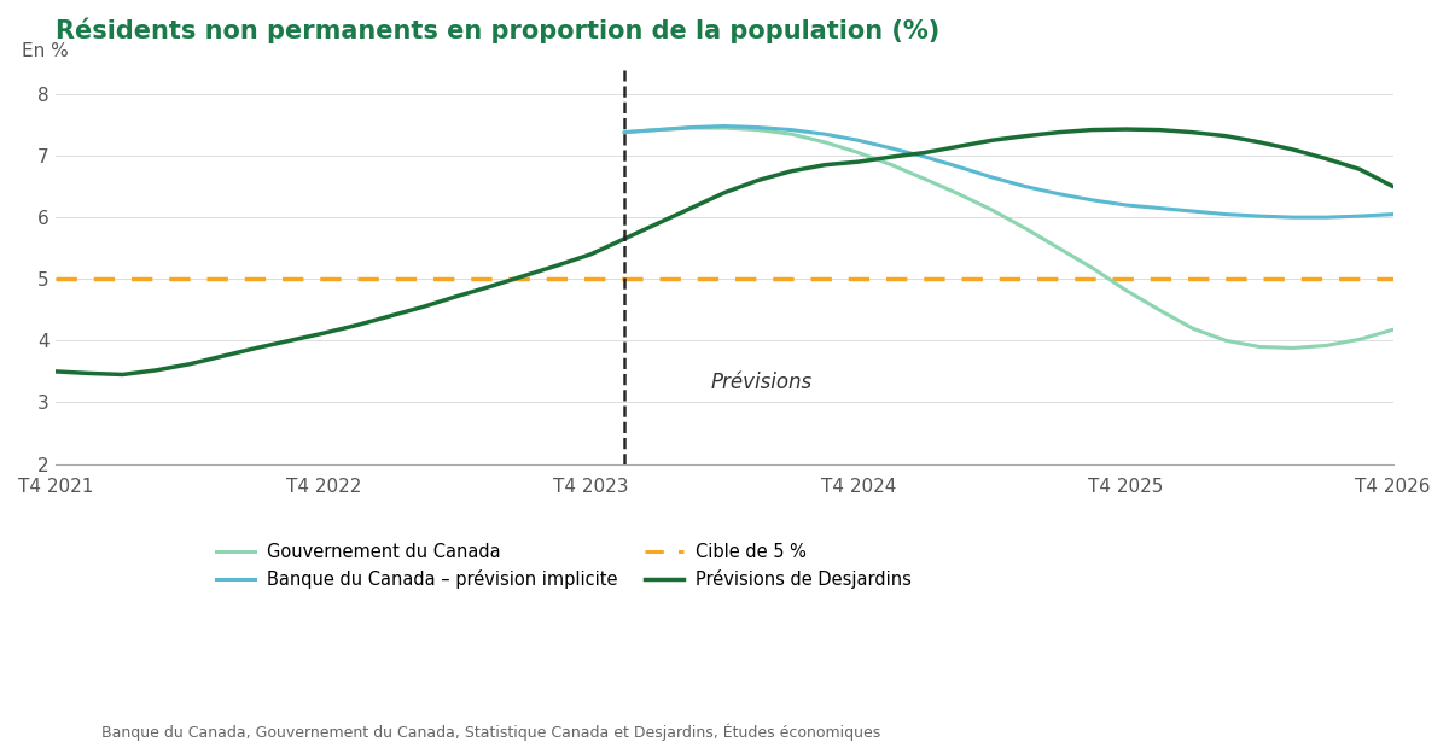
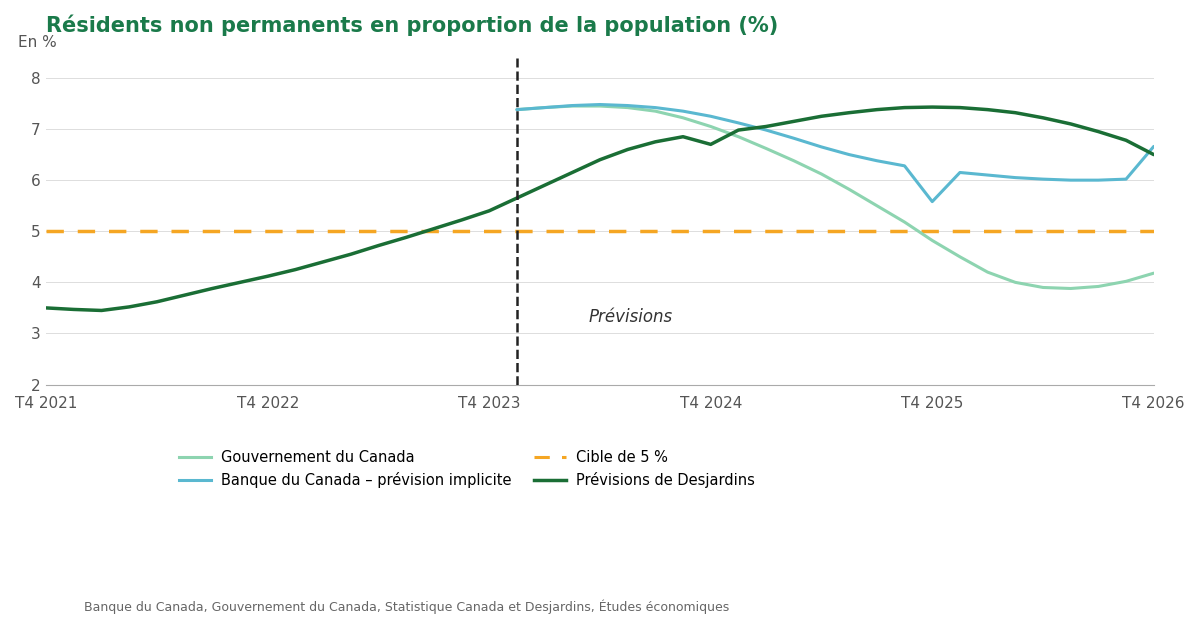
Prévisions de Desjardins/T4 2024: 6.90 -> 6.70
Banque du Canada – prévision implicite/T4 2025: 6.20 -> 5.58
Banque du Canada – prévision implicite/T4 2026: 6.05 -> 6.66
